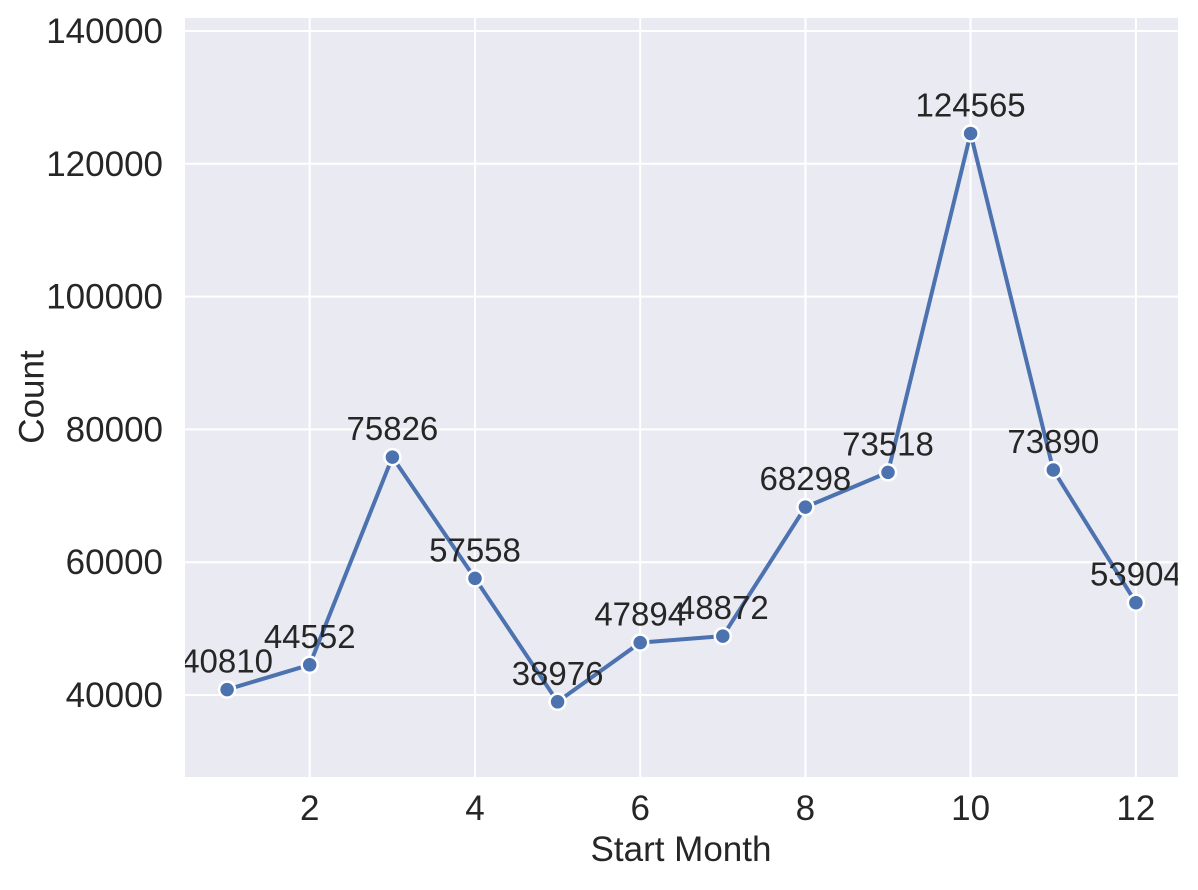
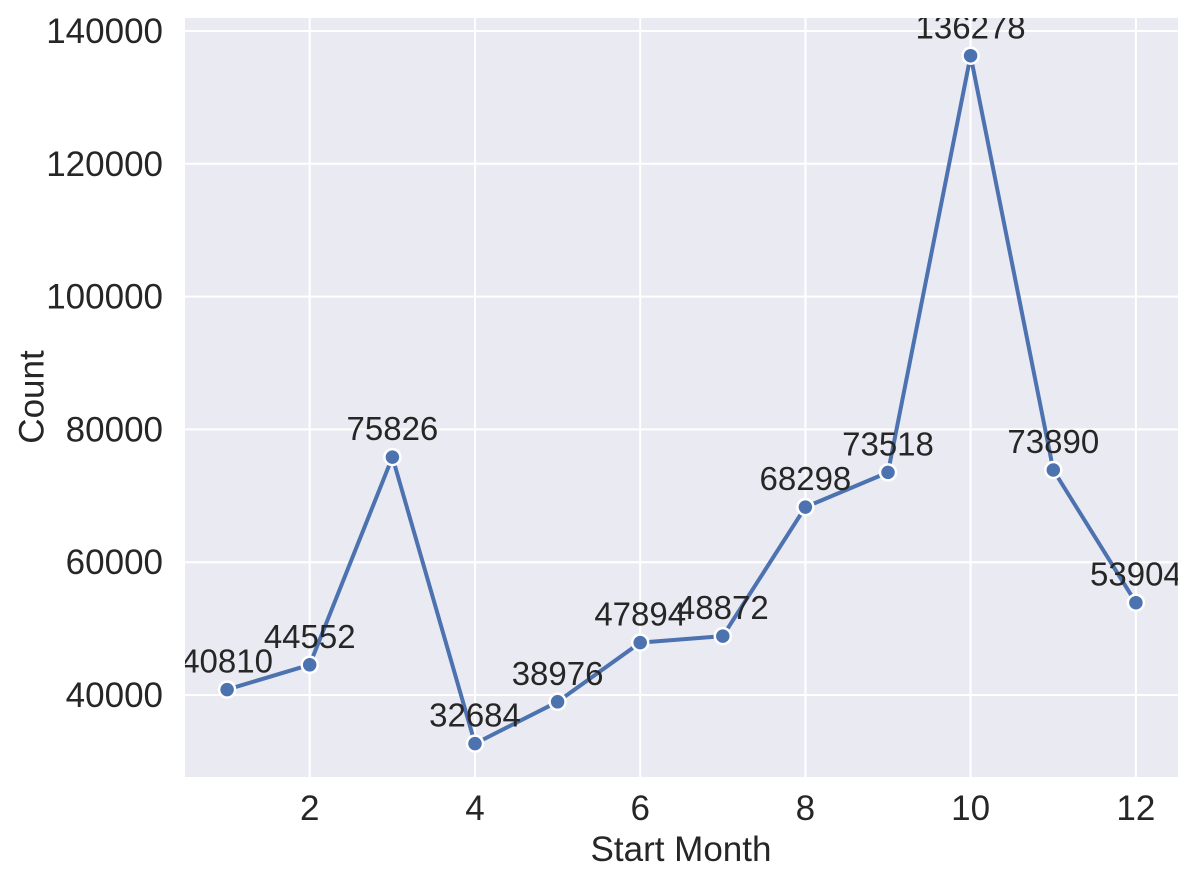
4: 57558 -> 32684
10: 124565 -> 136278
